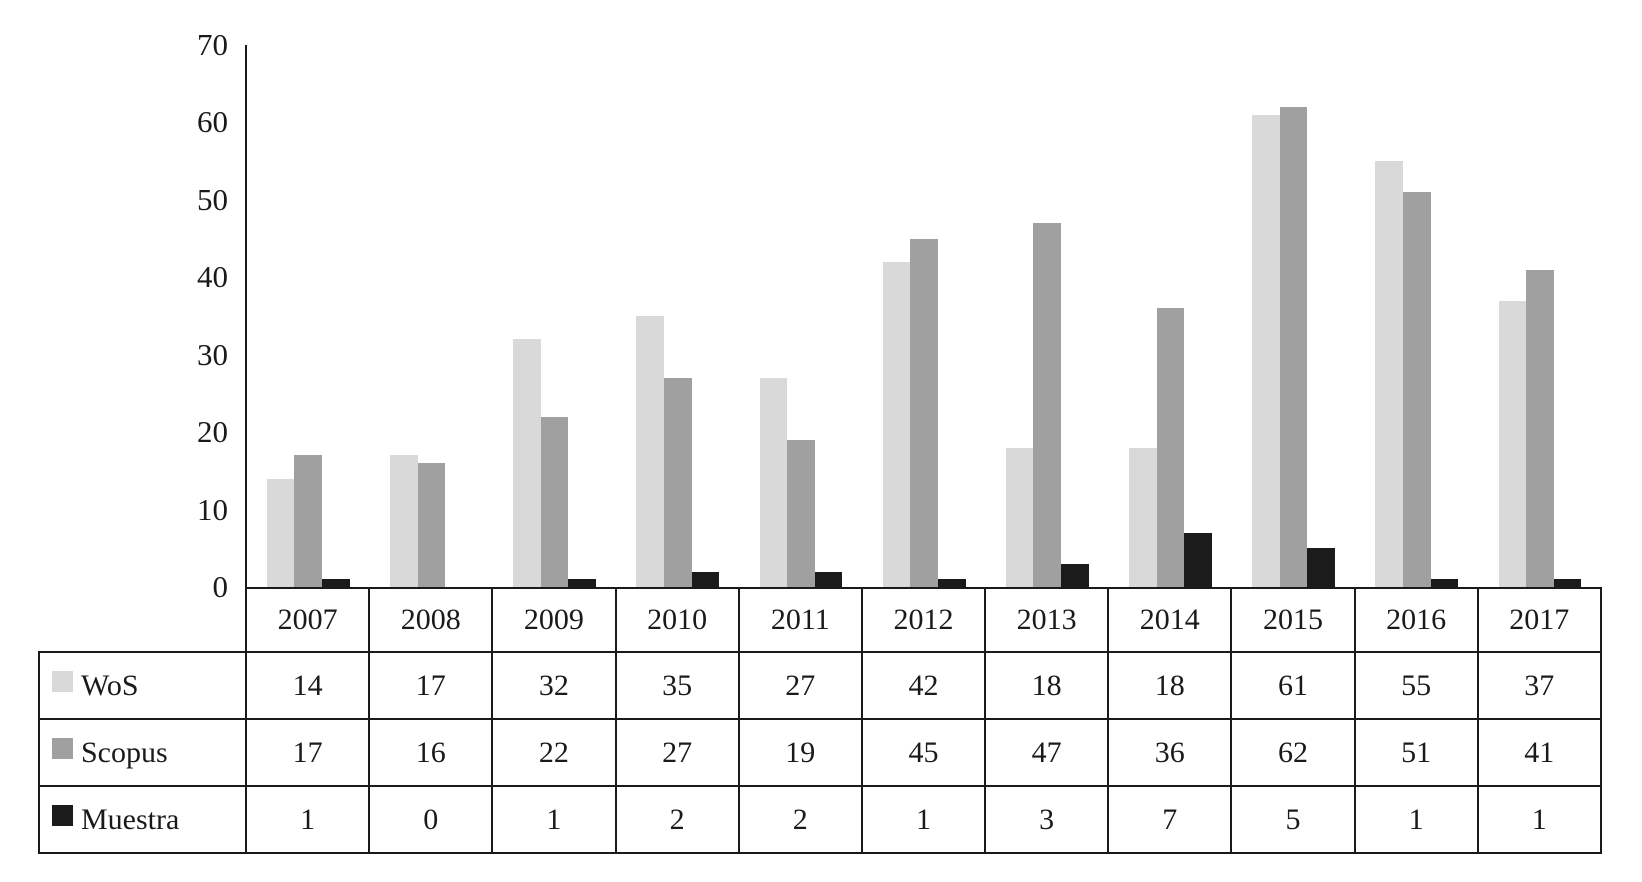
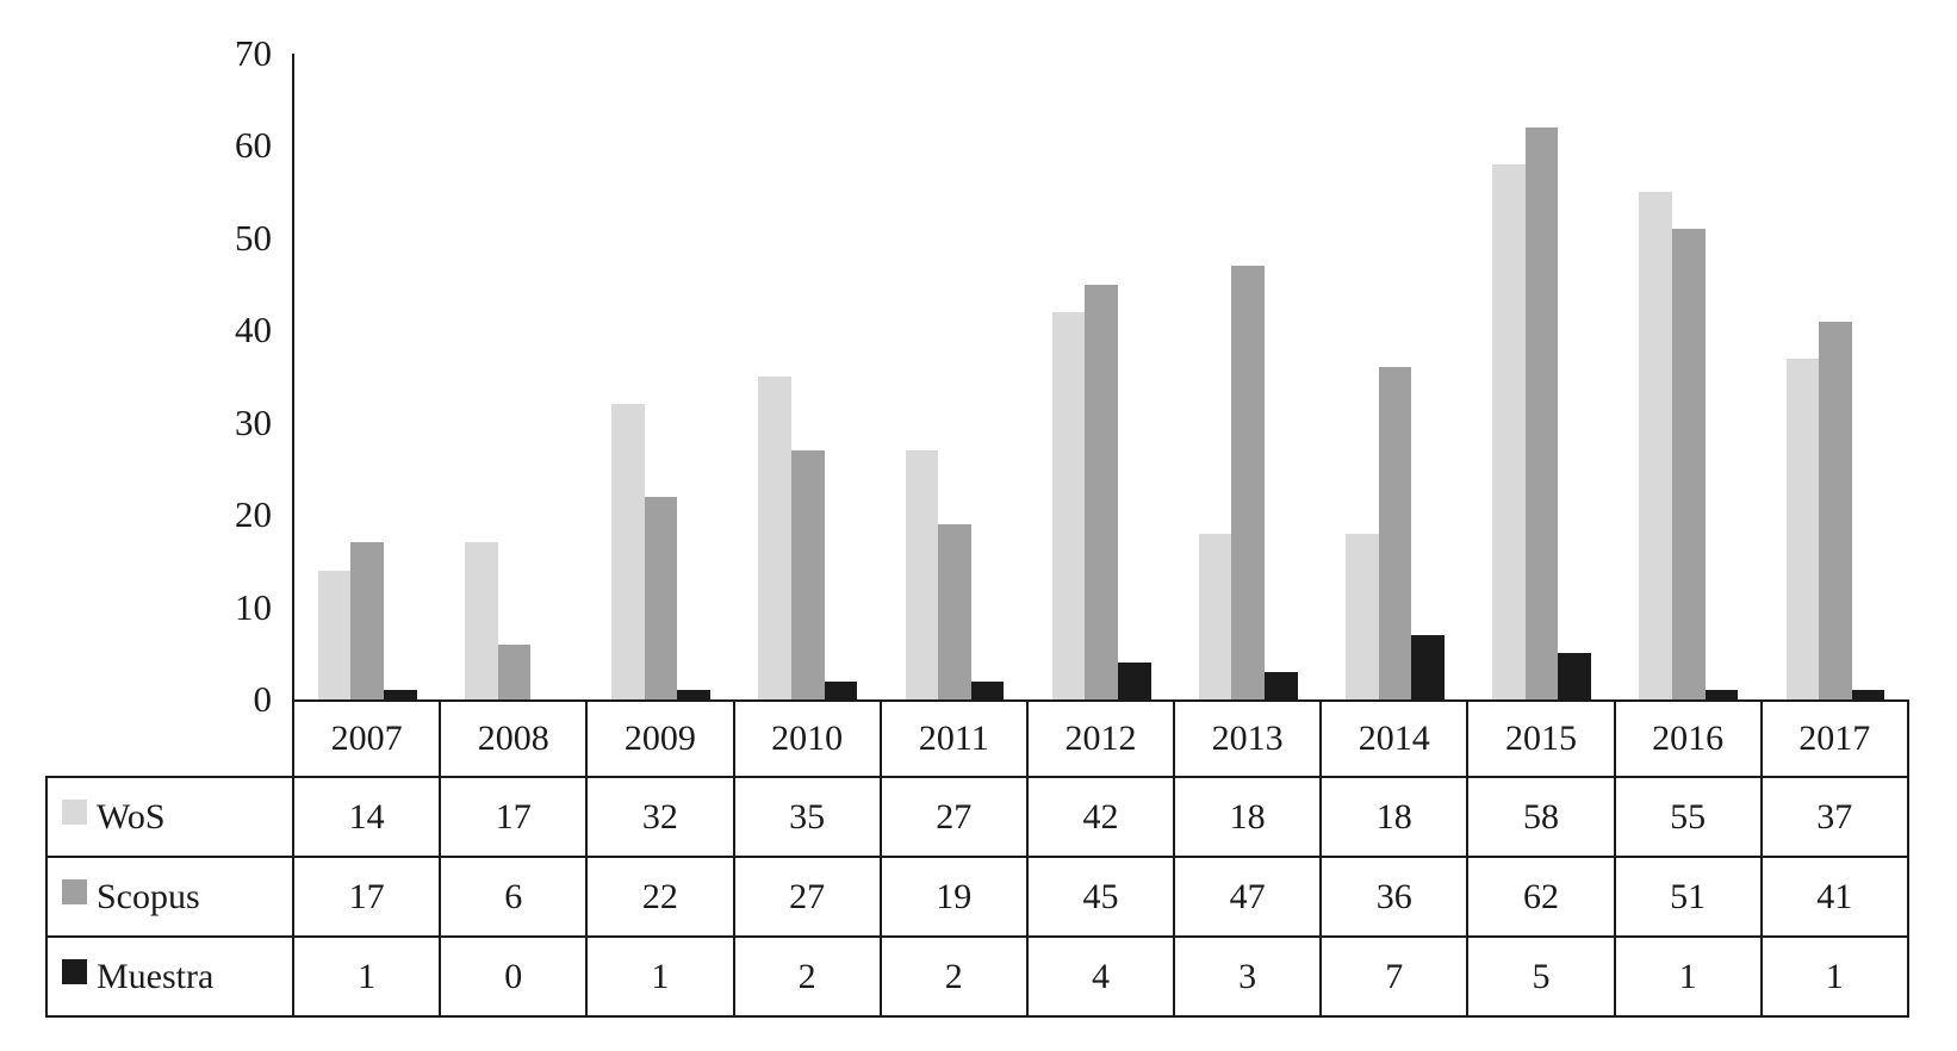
Scopus/2008: 16 -> 6
Muestra/2012: 1 -> 4
WoS/2015: 61 -> 58
